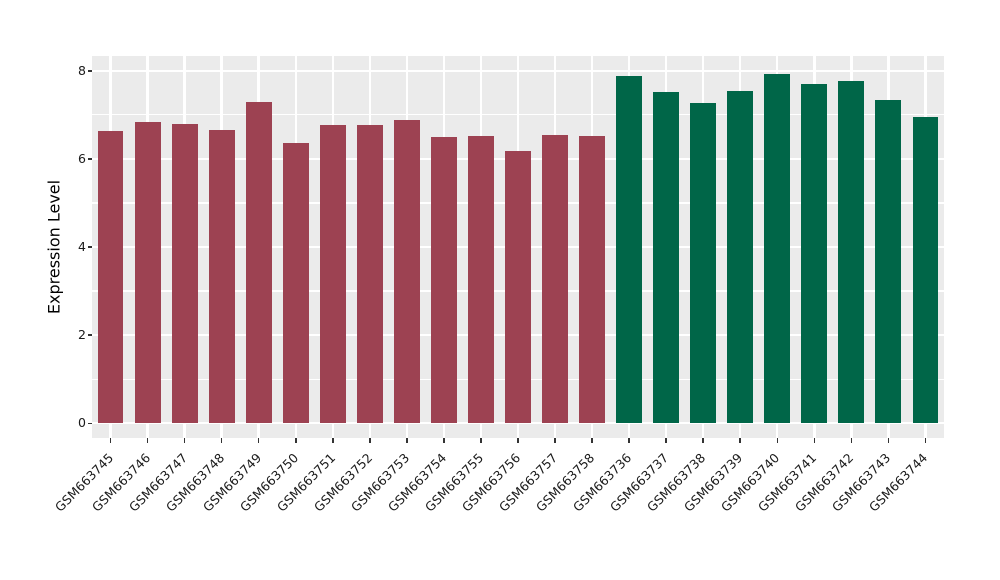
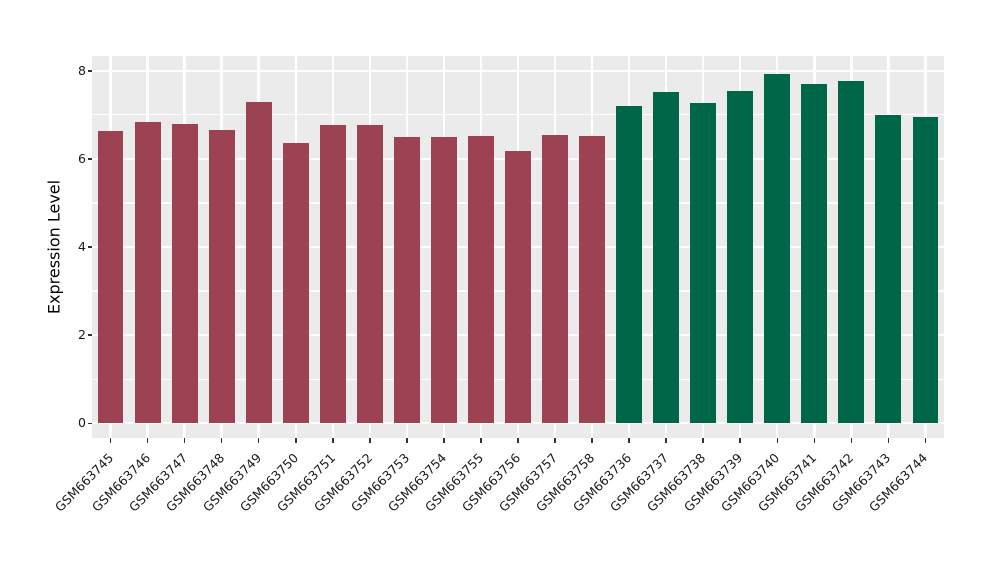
GSM663753: 6.9 -> 6.5
GSM663736: 7.9 -> 7.2
GSM663743: 7.3 -> 7.0
